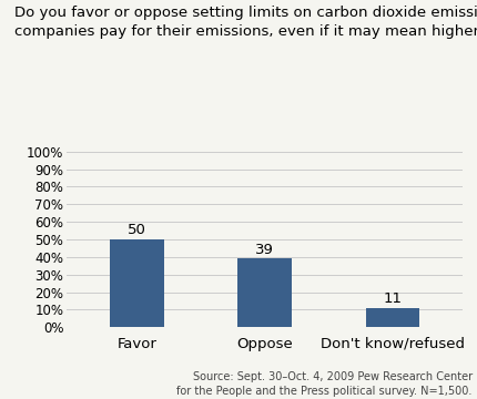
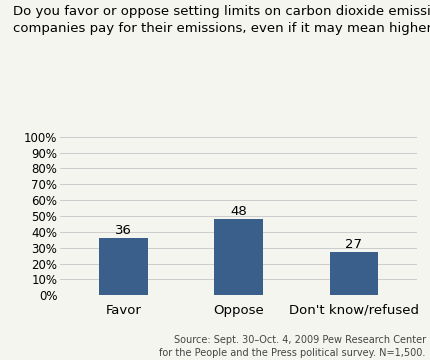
Favor: 50 -> 36
Oppose: 39 -> 48
Don't know/refused: 11 -> 27
